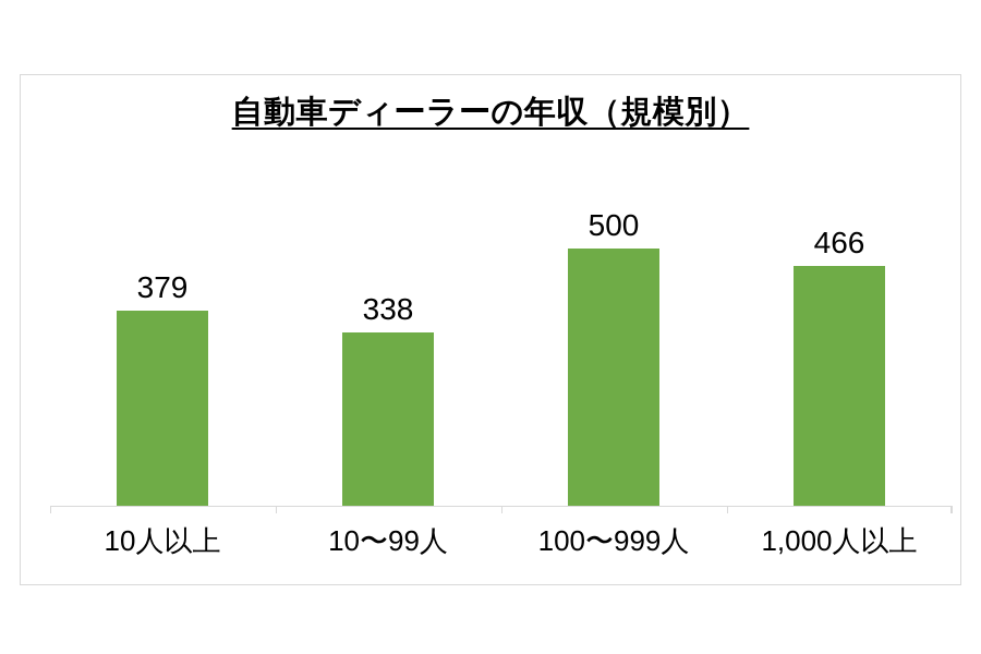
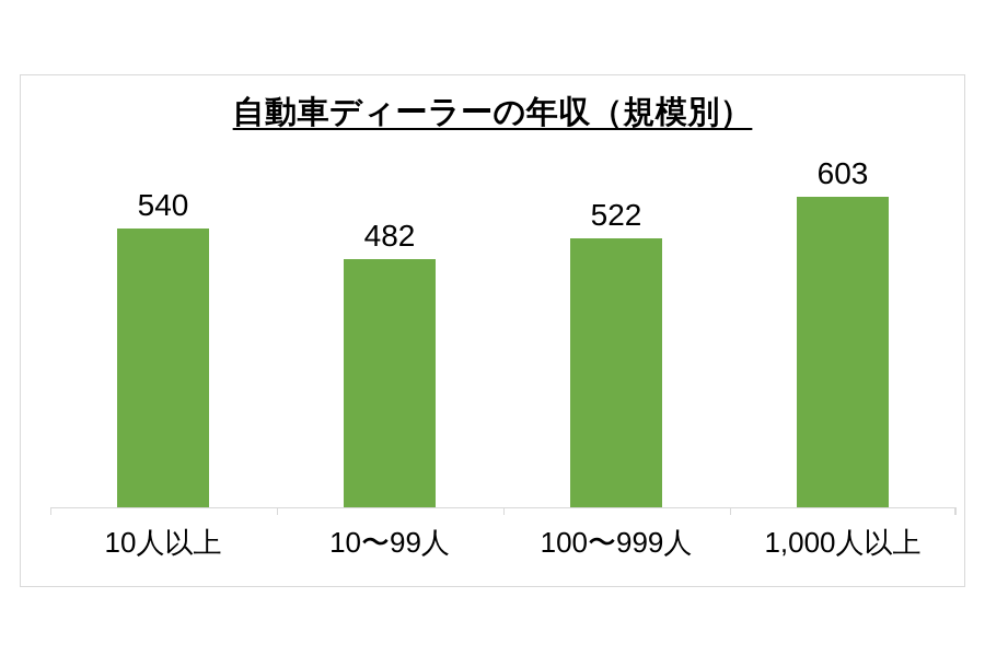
10人以上: 379 -> 540
10〜99人: 338 -> 482
100〜999人: 500 -> 522
1,000人以上: 466 -> 603
